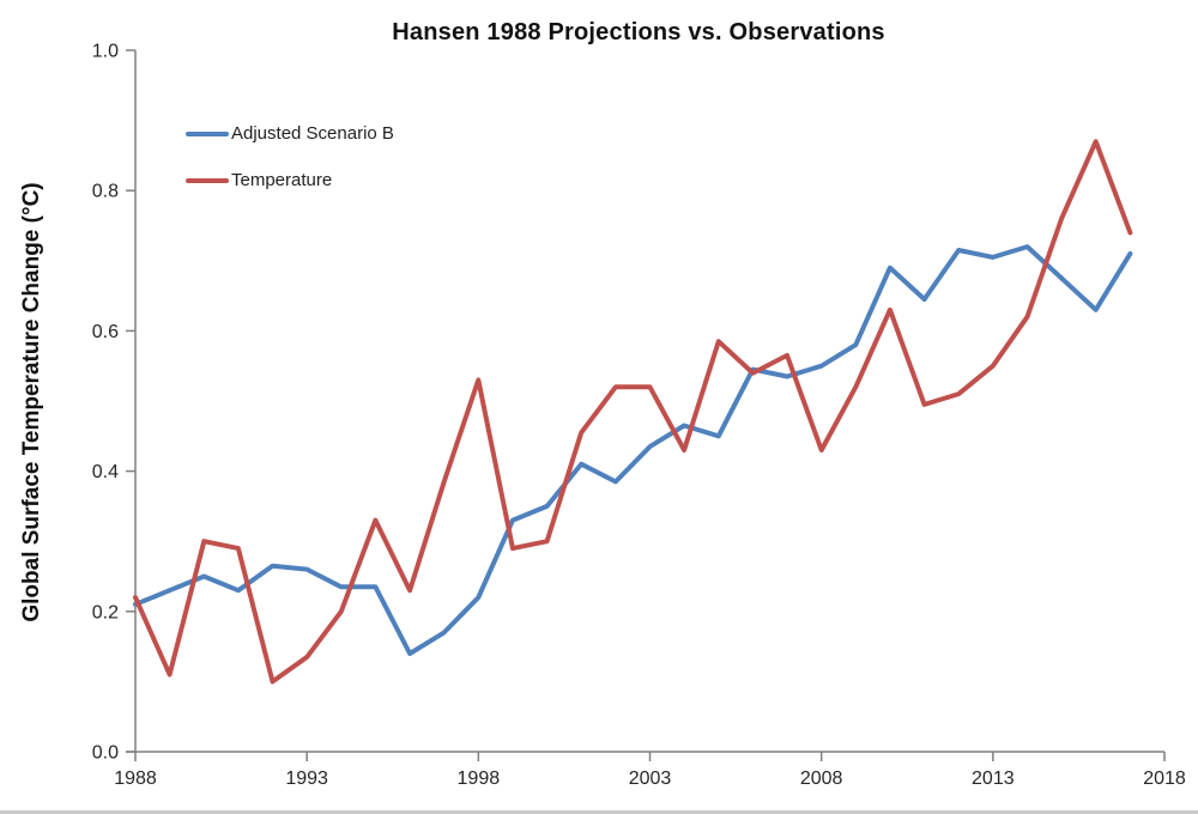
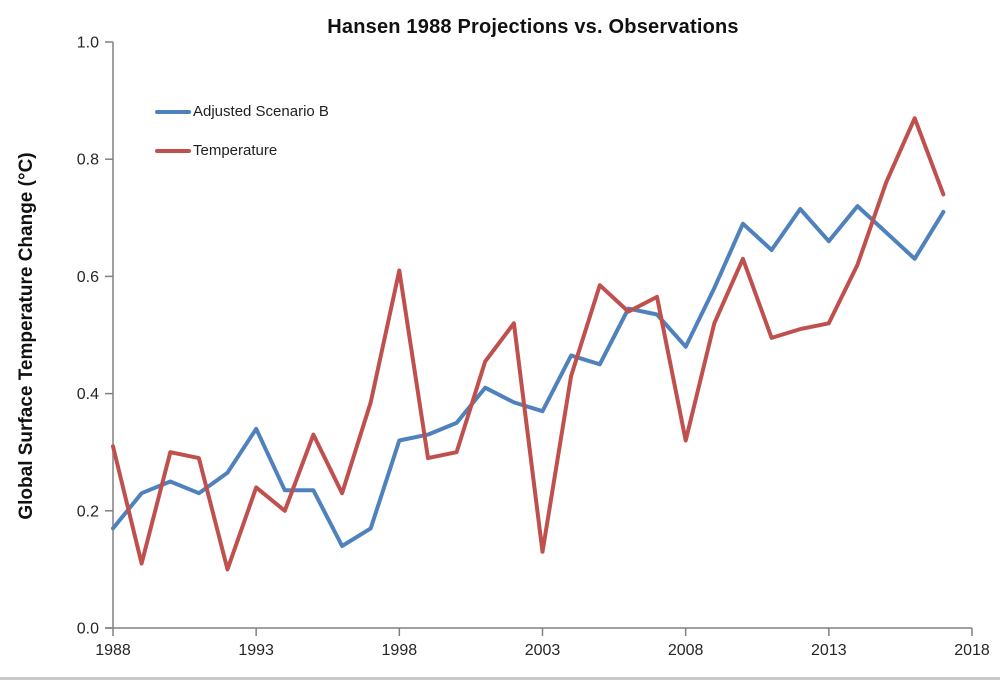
Adjusted Scenario B/1988: 0.21 -> 0.17
Temperature/1988: 0.22 -> 0.31
Adjusted Scenario B/1993: 0.26 -> 0.34
Temperature/1993: 0.14 -> 0.24
Adjusted Scenario B/1998: 0.22 -> 0.32
Temperature/1998: 0.53 -> 0.61
Adjusted Scenario B/2003: 0.43 -> 0.37
Temperature/2003: 0.52 -> 0.13
Adjusted Scenario B/2008: 0.55 -> 0.48
Temperature/2008: 0.43 -> 0.32
Adjusted Scenario B/2013: 0.70 -> 0.66
Temperature/2013: 0.55 -> 0.52
